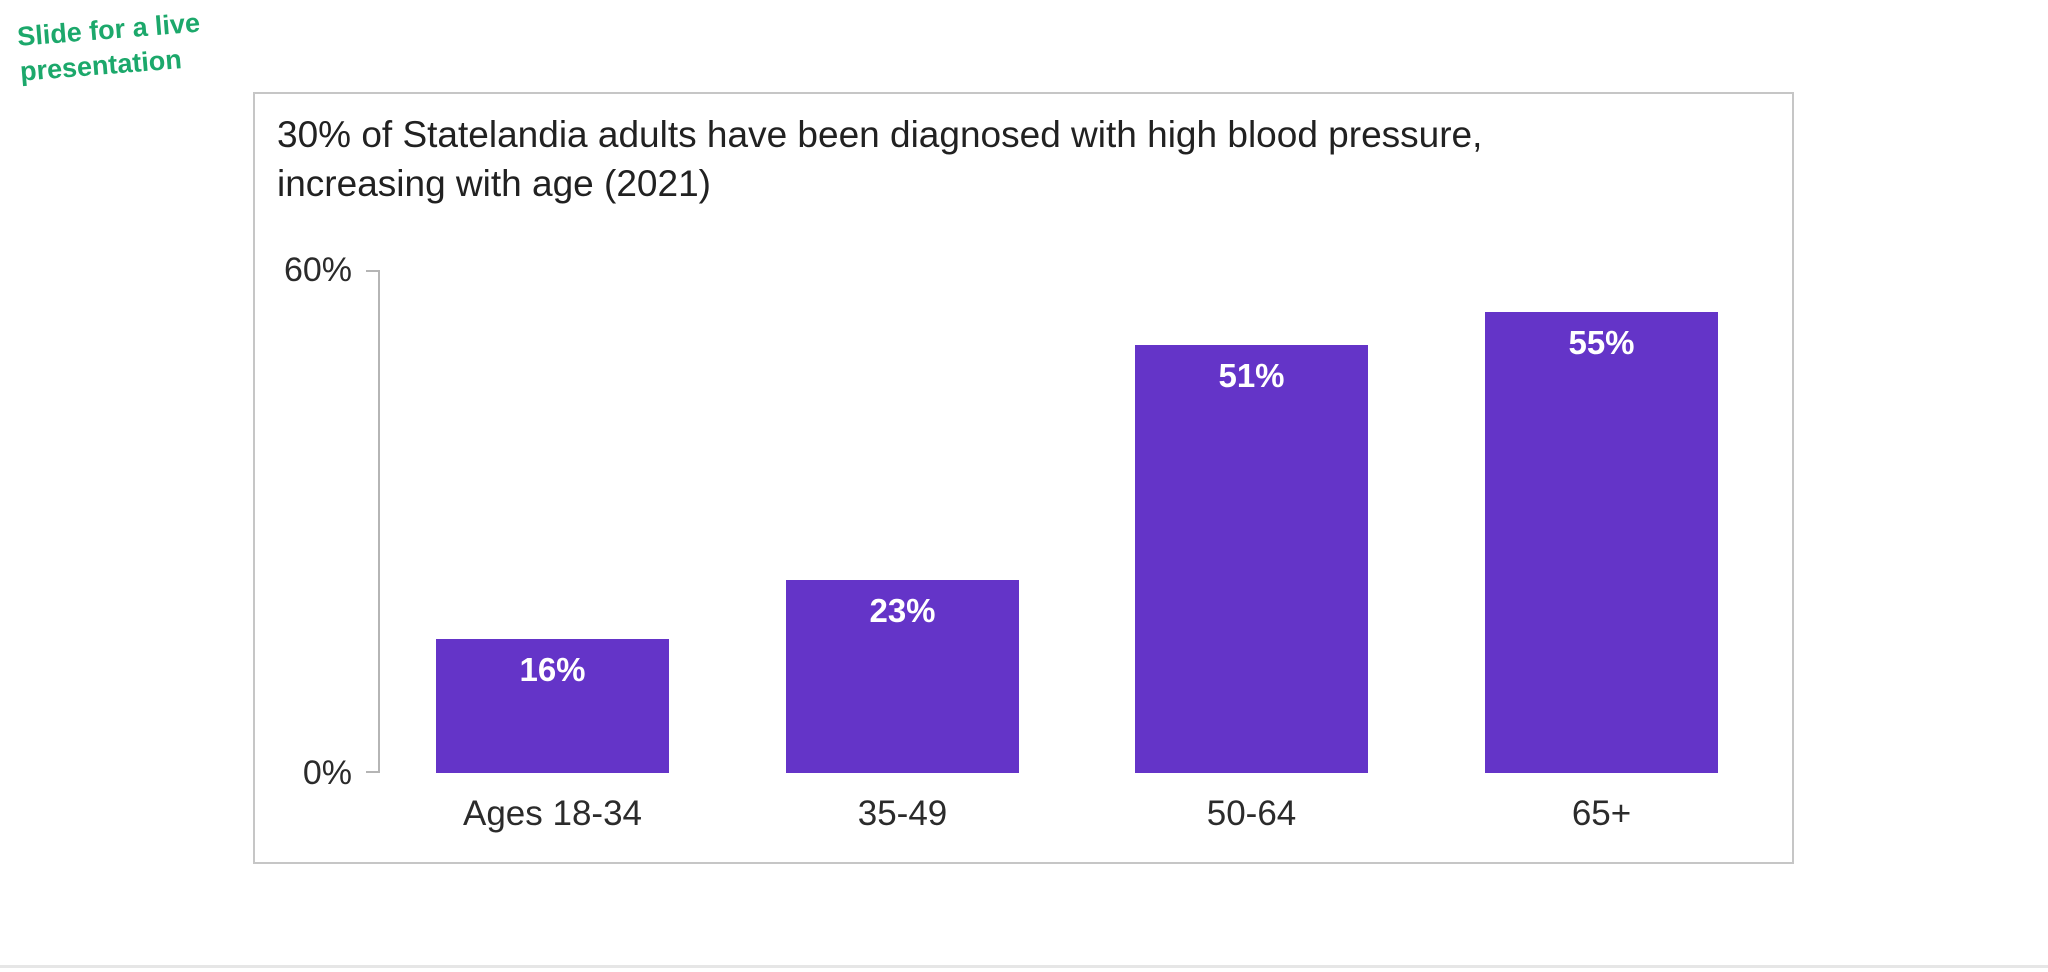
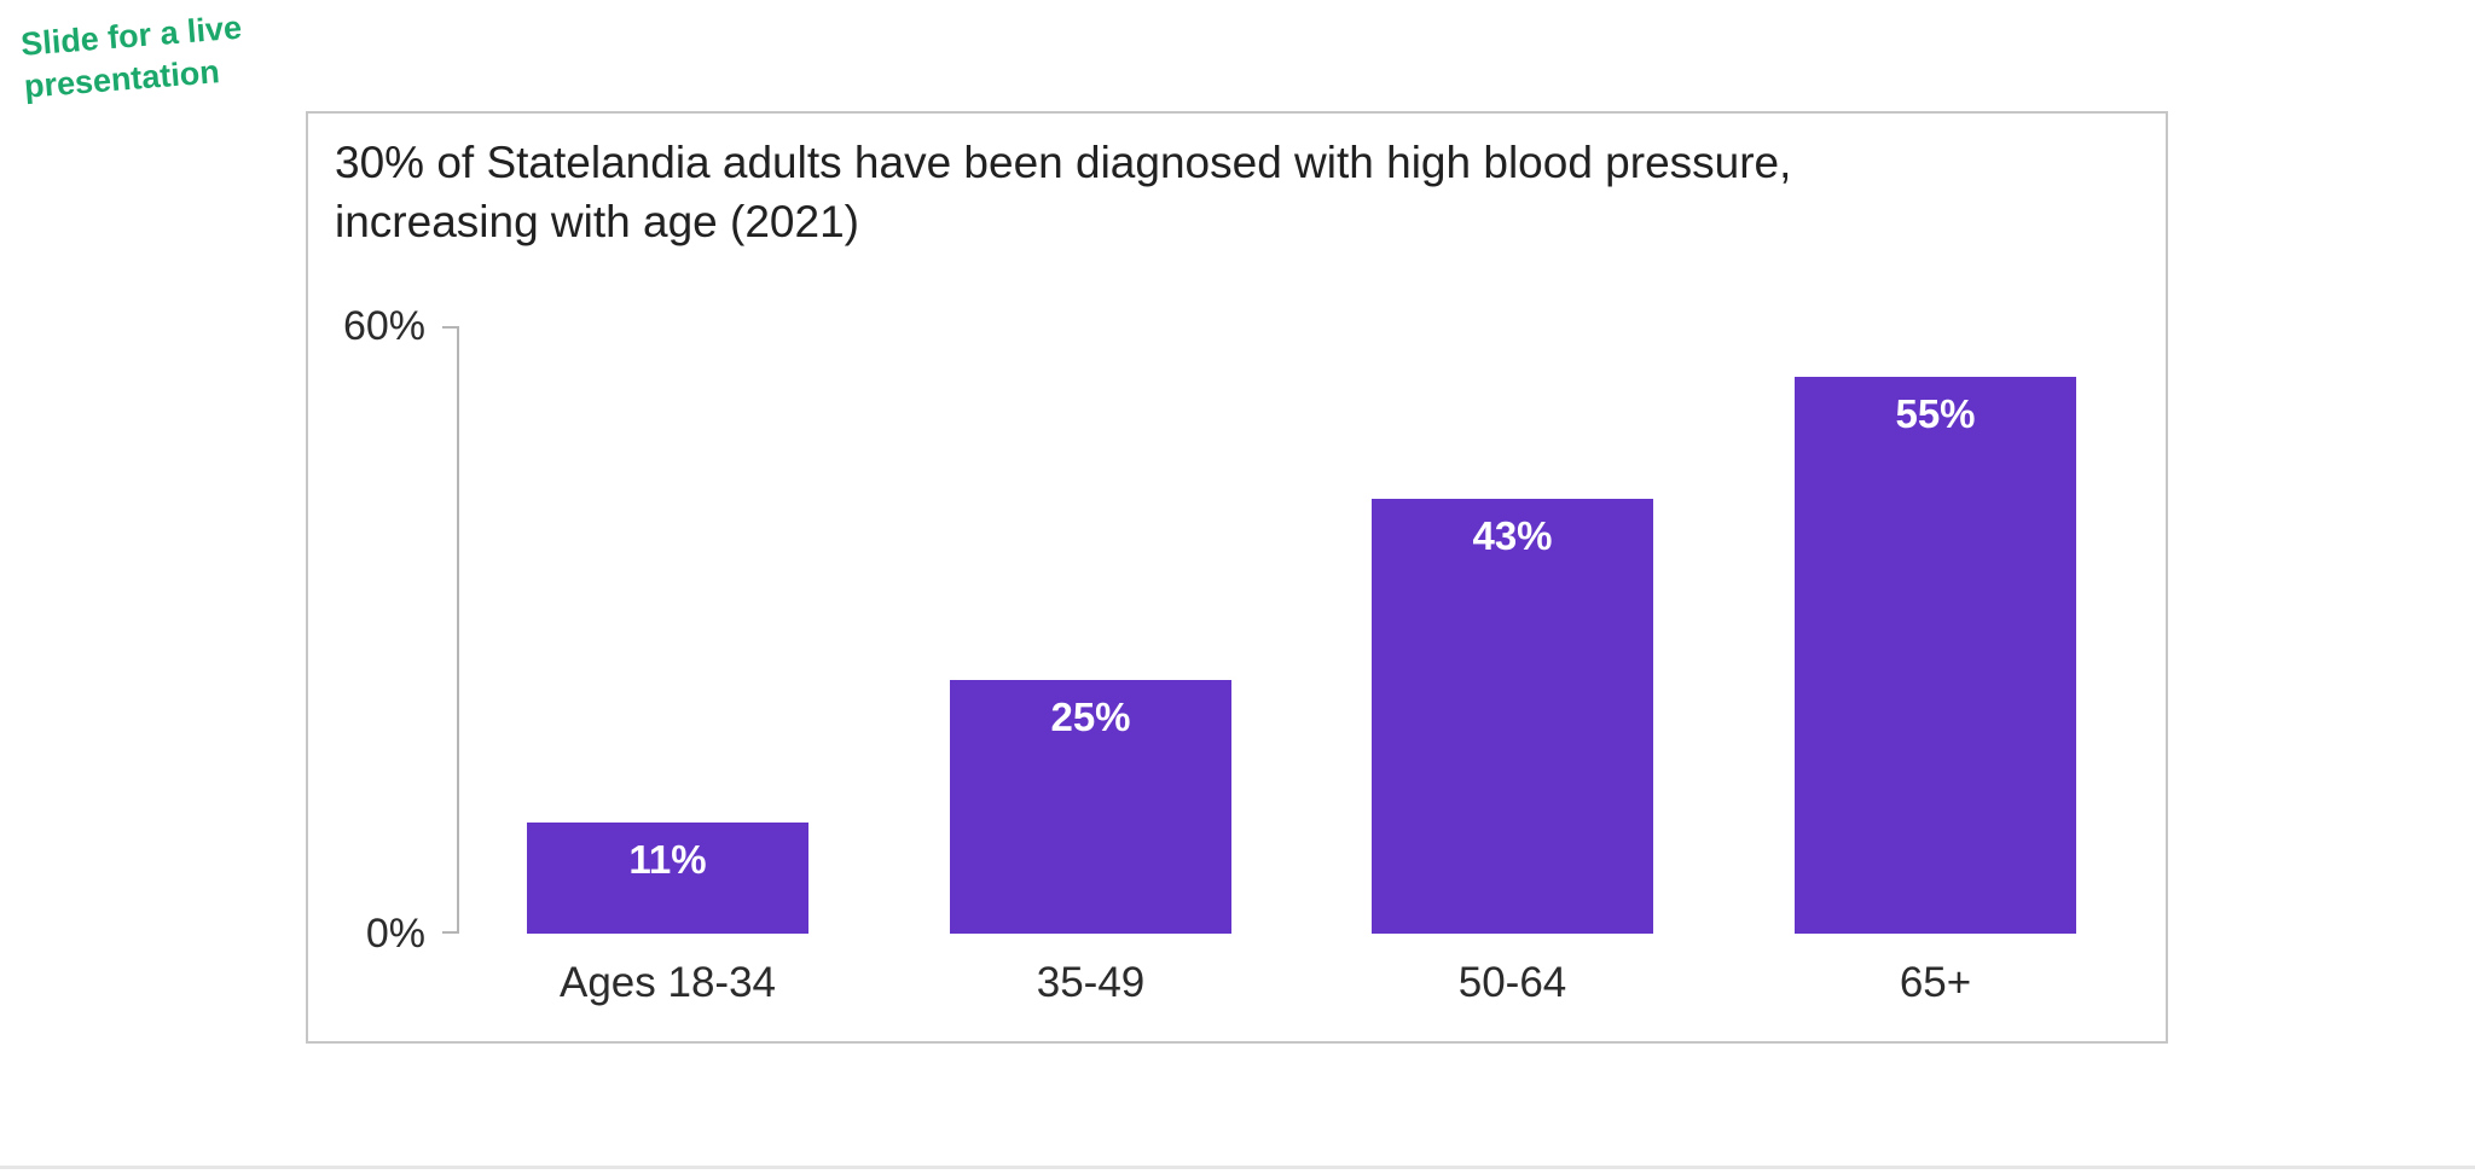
Ages 18-34: 16% -> 11%
35-49: 23% -> 25%
50-64: 51% -> 43%
